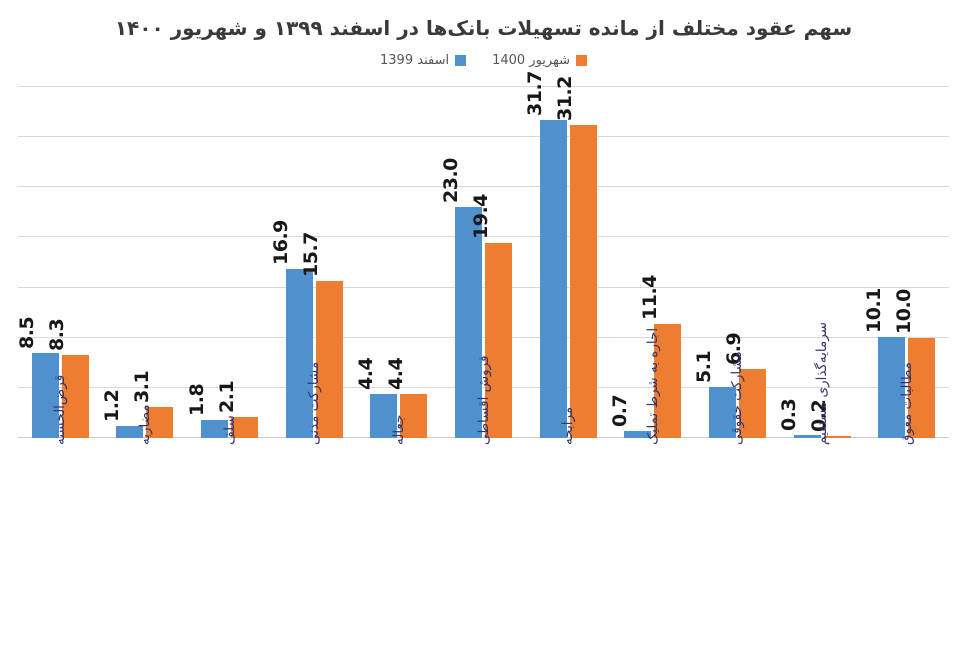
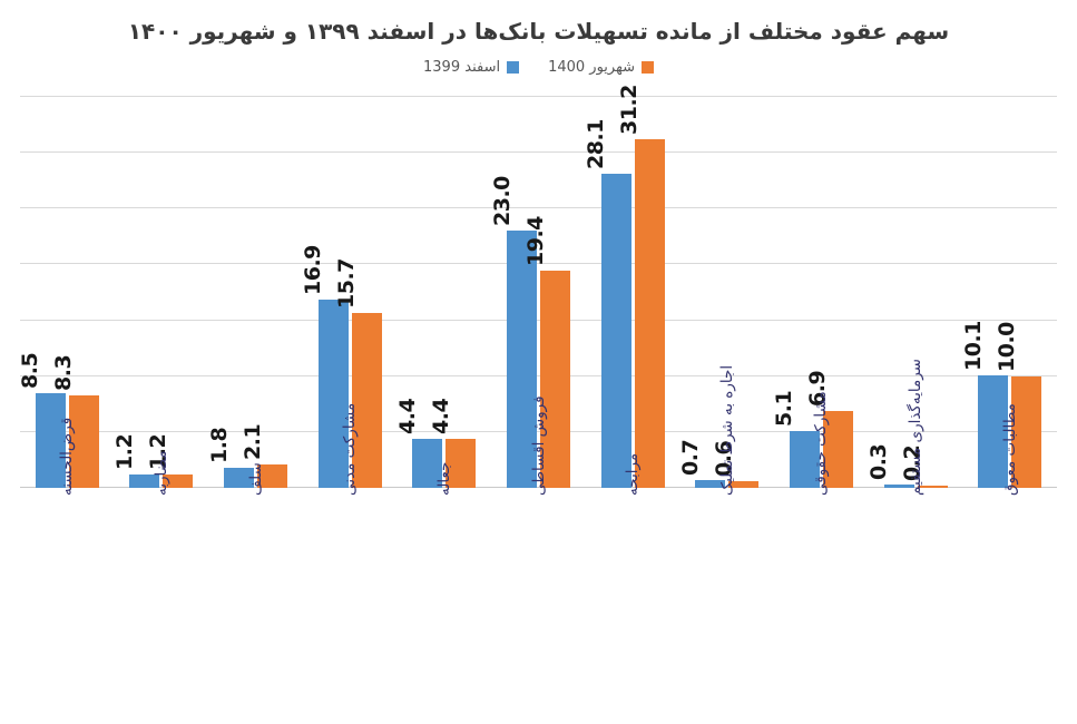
شهریور 1400/مضاربه: 3.1 -> 1.2
اسفند 1399/مرابحه: 31.7 -> 28.1
شهریور 1400/اجاره به شرط تملیک: 11.4 -> 0.6
